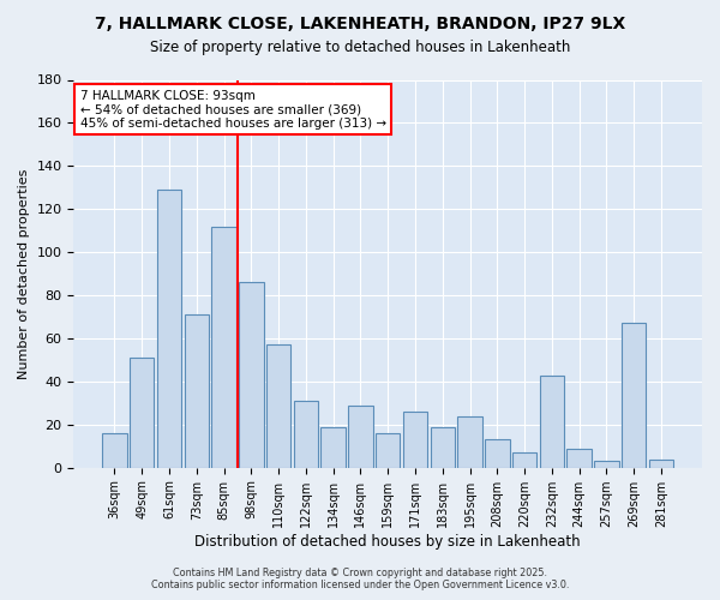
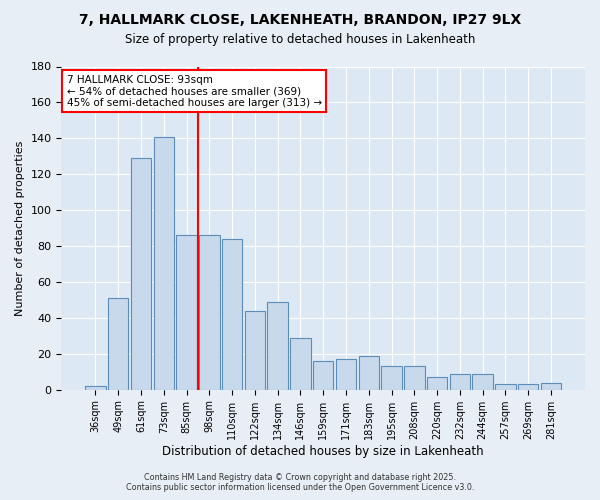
36sqm: 16 -> 2
73sqm: 71 -> 141
85sqm: 112 -> 86
110sqm: 57 -> 84
122sqm: 31 -> 44
134sqm: 19 -> 49
171sqm: 26 -> 17
195sqm: 24 -> 13
232sqm: 43 -> 9
269sqm: 67 -> 3
